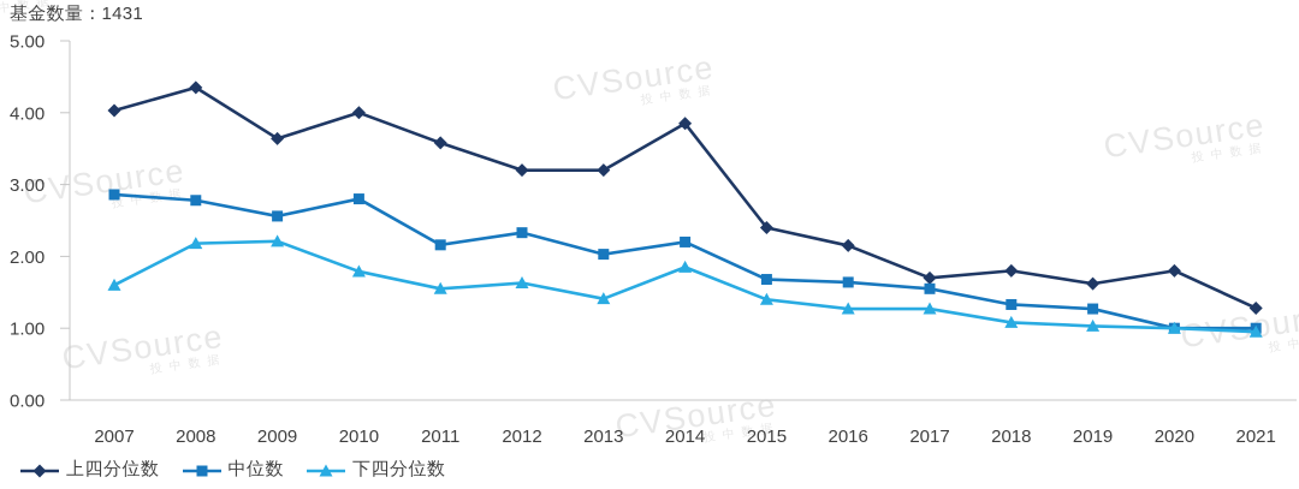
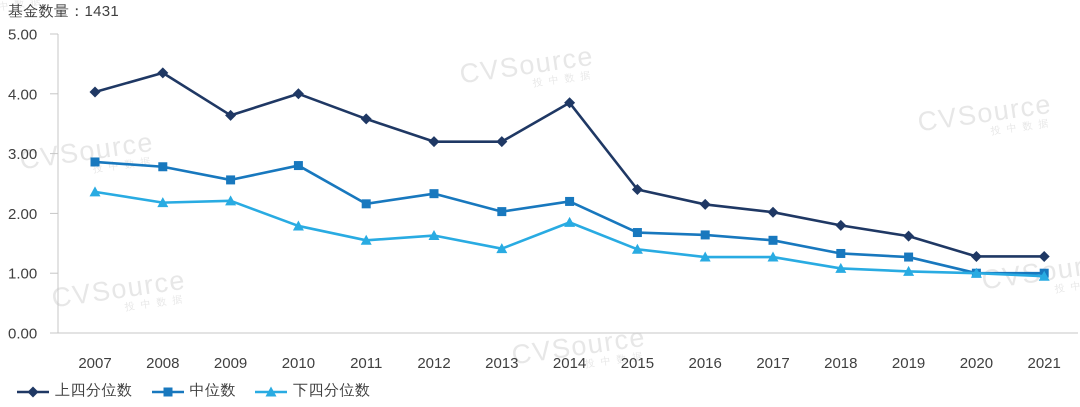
下四分位数/2007: 1.6 -> 2.4
上四分位数/2017: 1.7 -> 2.0
上四分位数/2020: 1.8 -> 1.3
